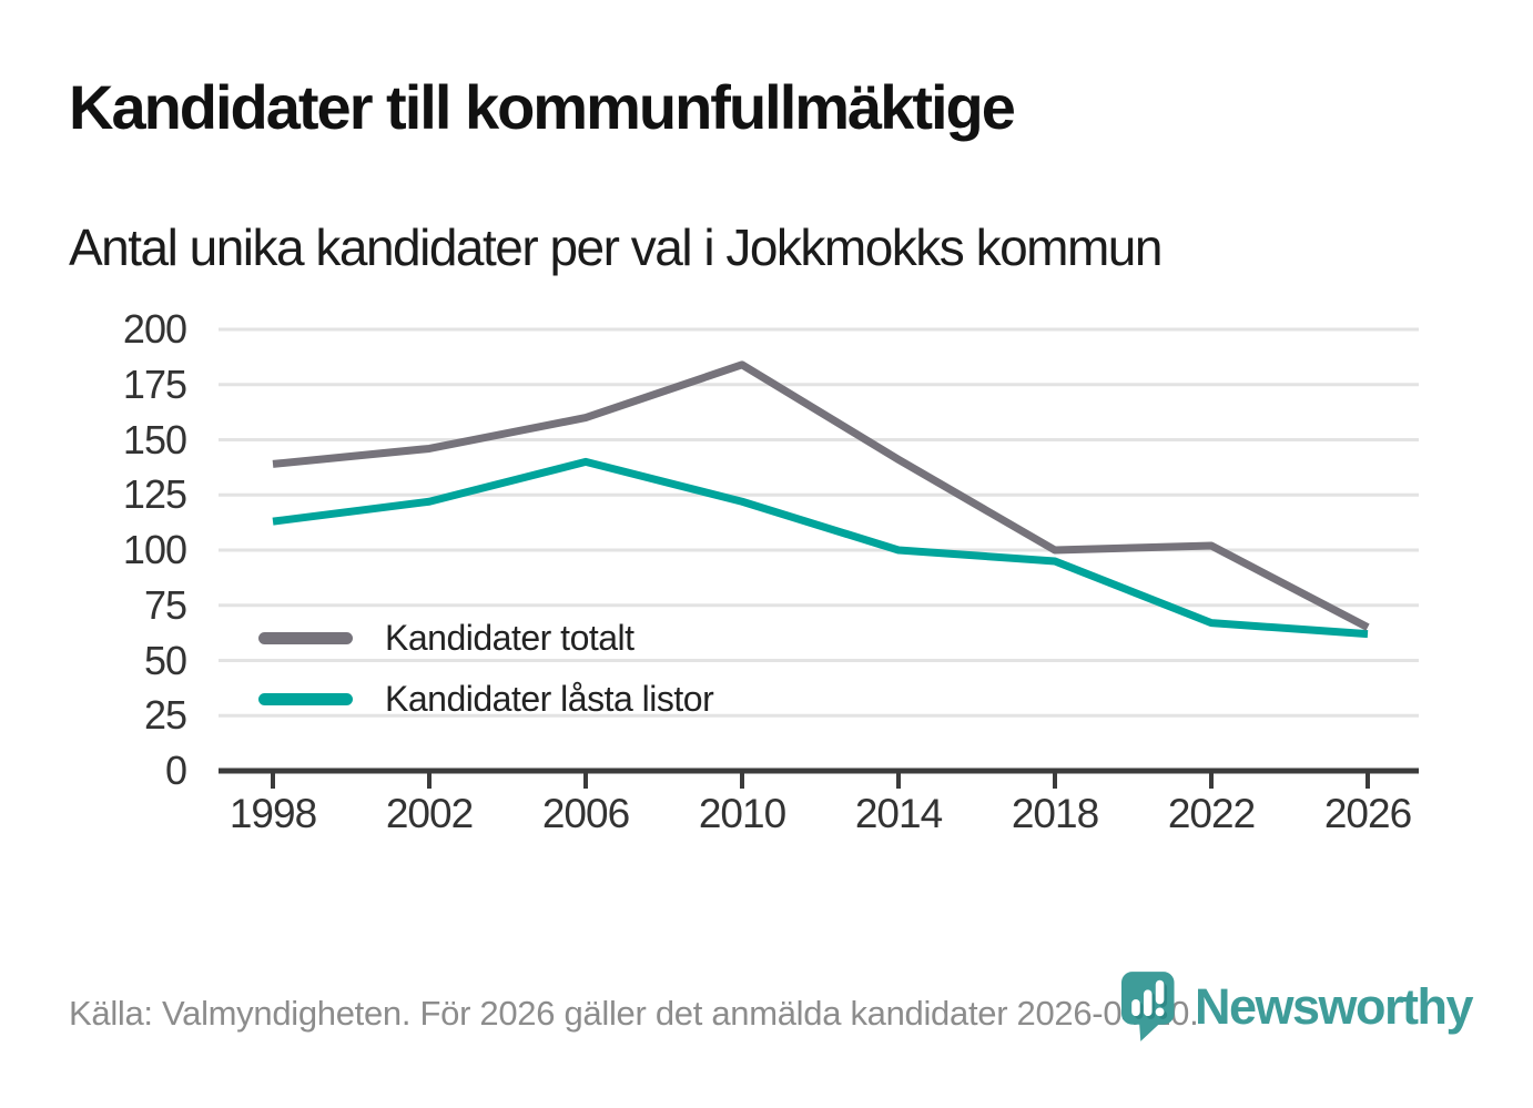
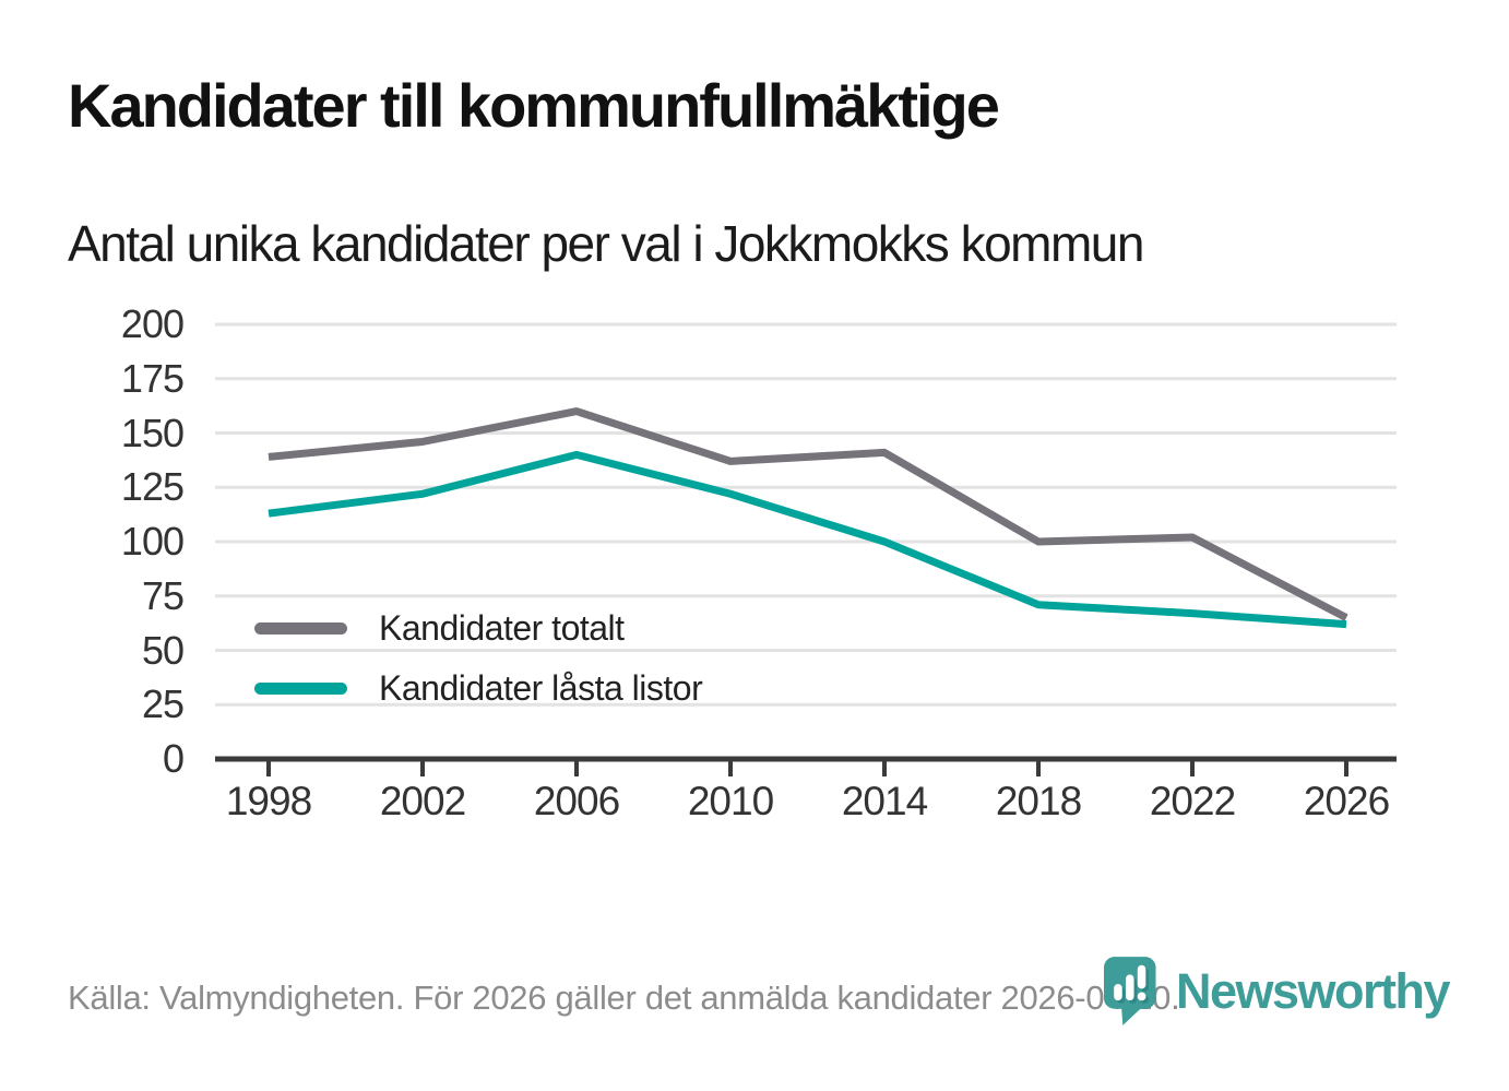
Kandidater totalt/2010: 184 -> 137
Kandidater låsta listor/2018: 95 -> 71
